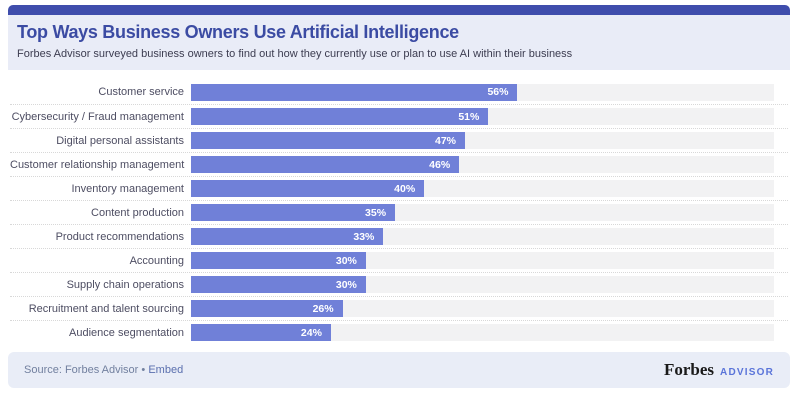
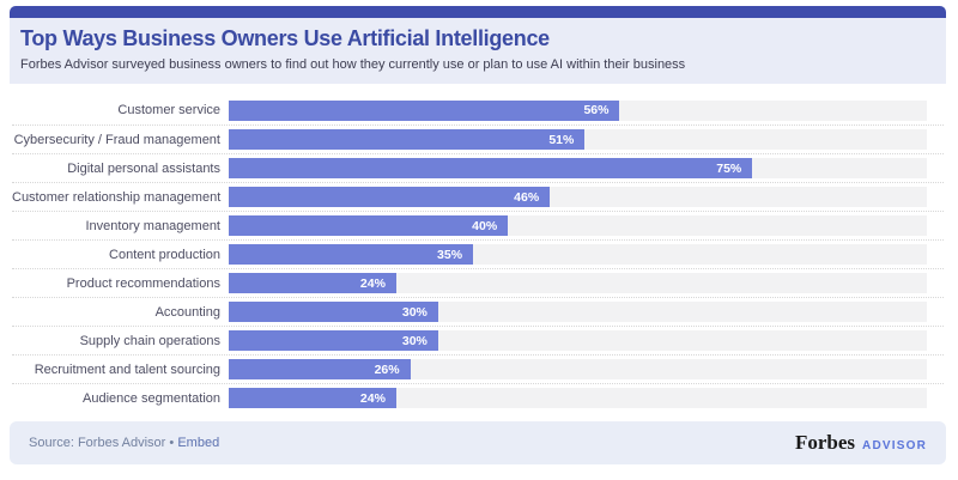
Digital personal assistants: 47% -> 75%
Product recommendations: 33% -> 24%
